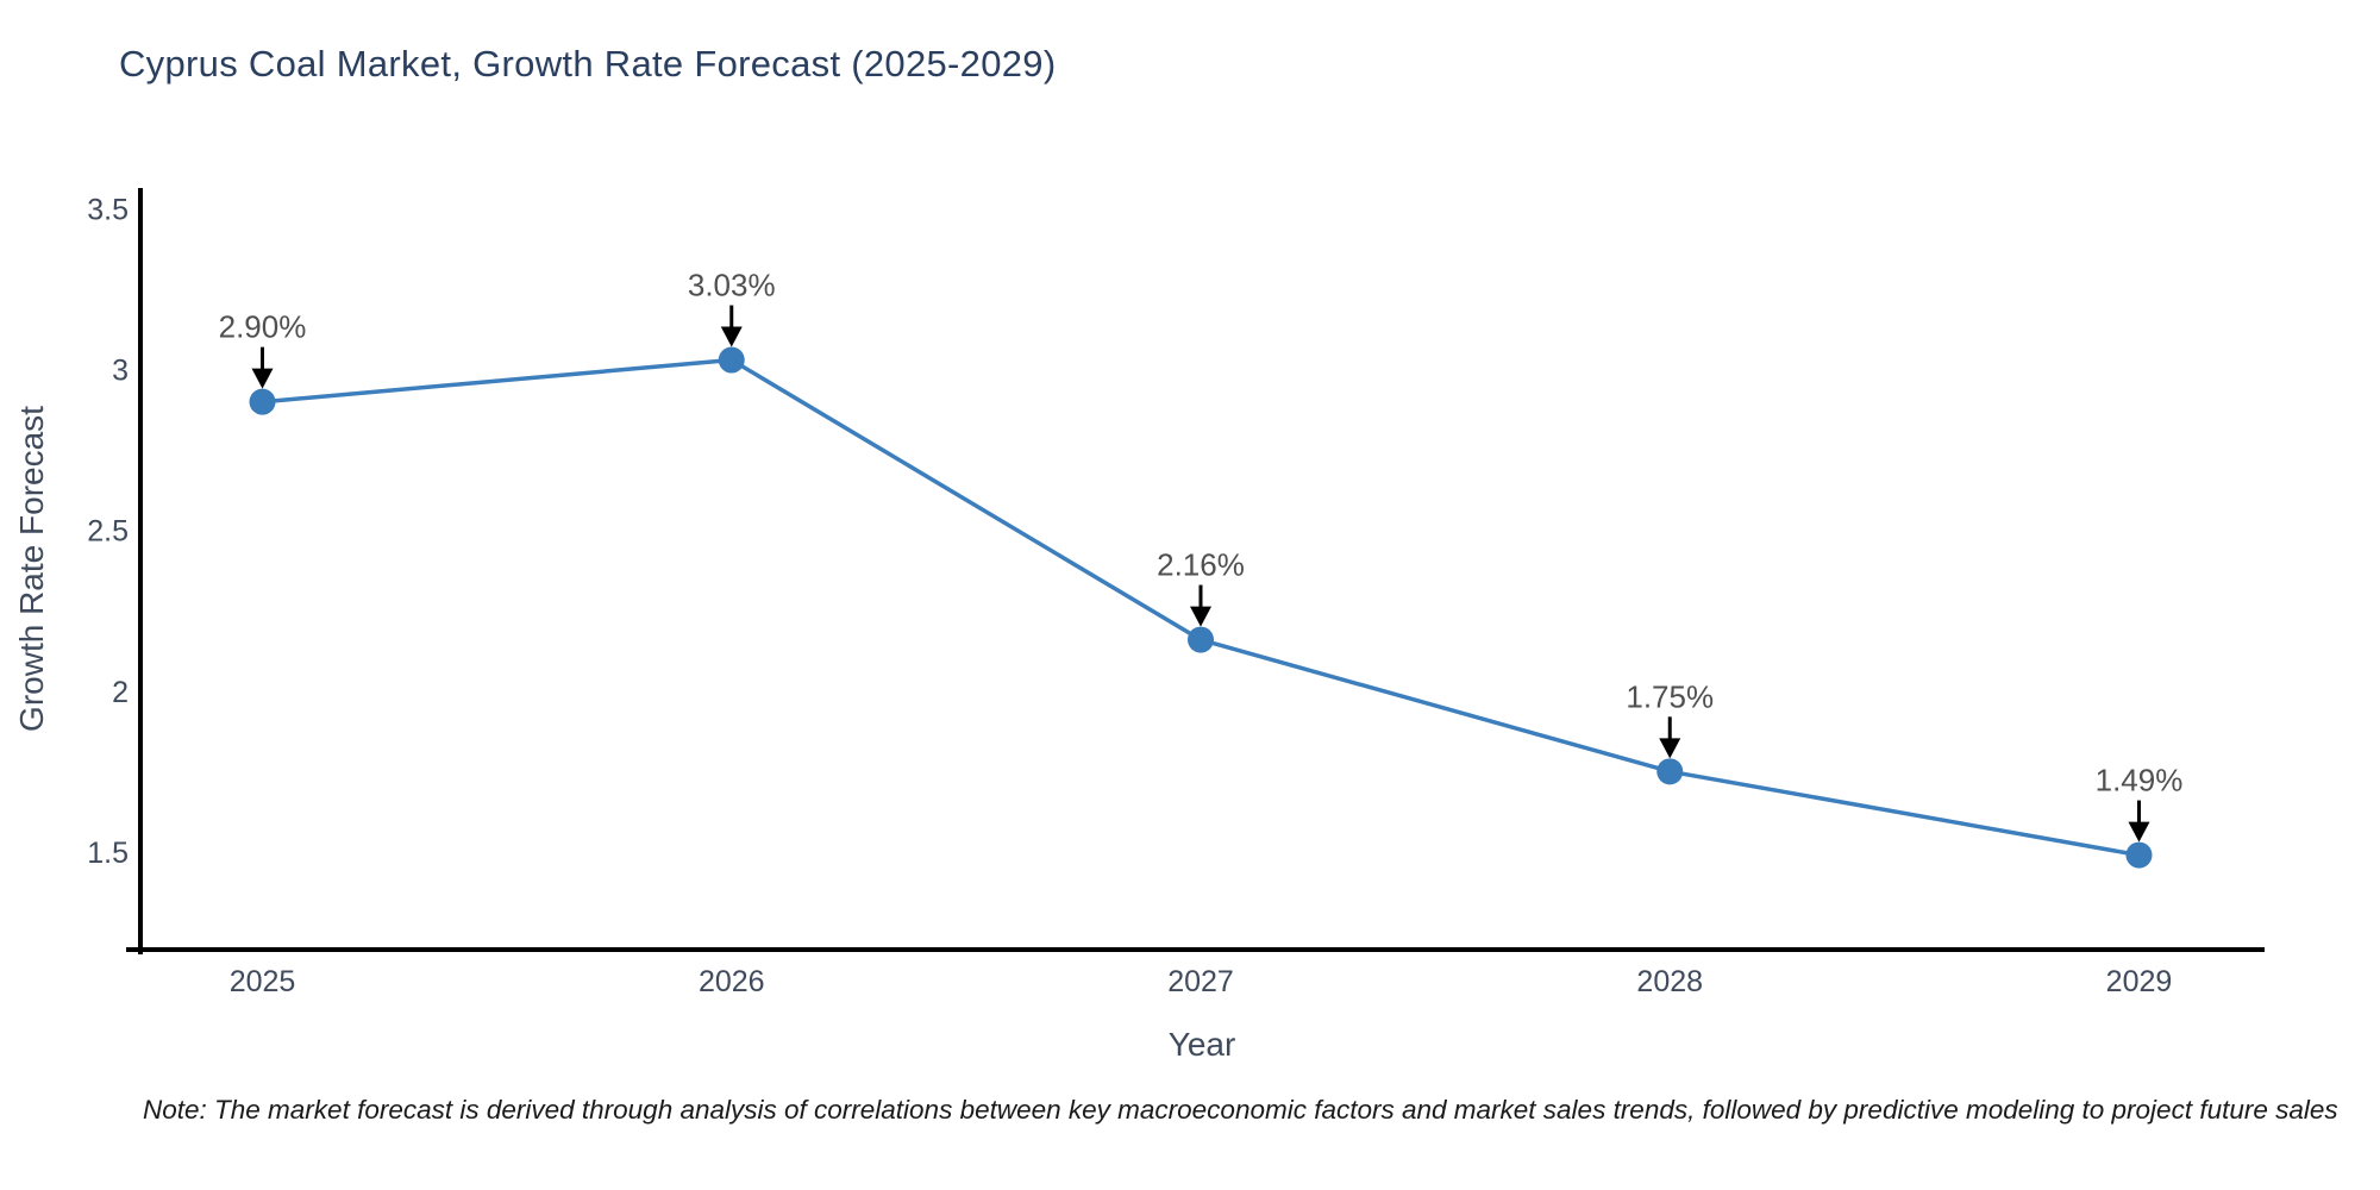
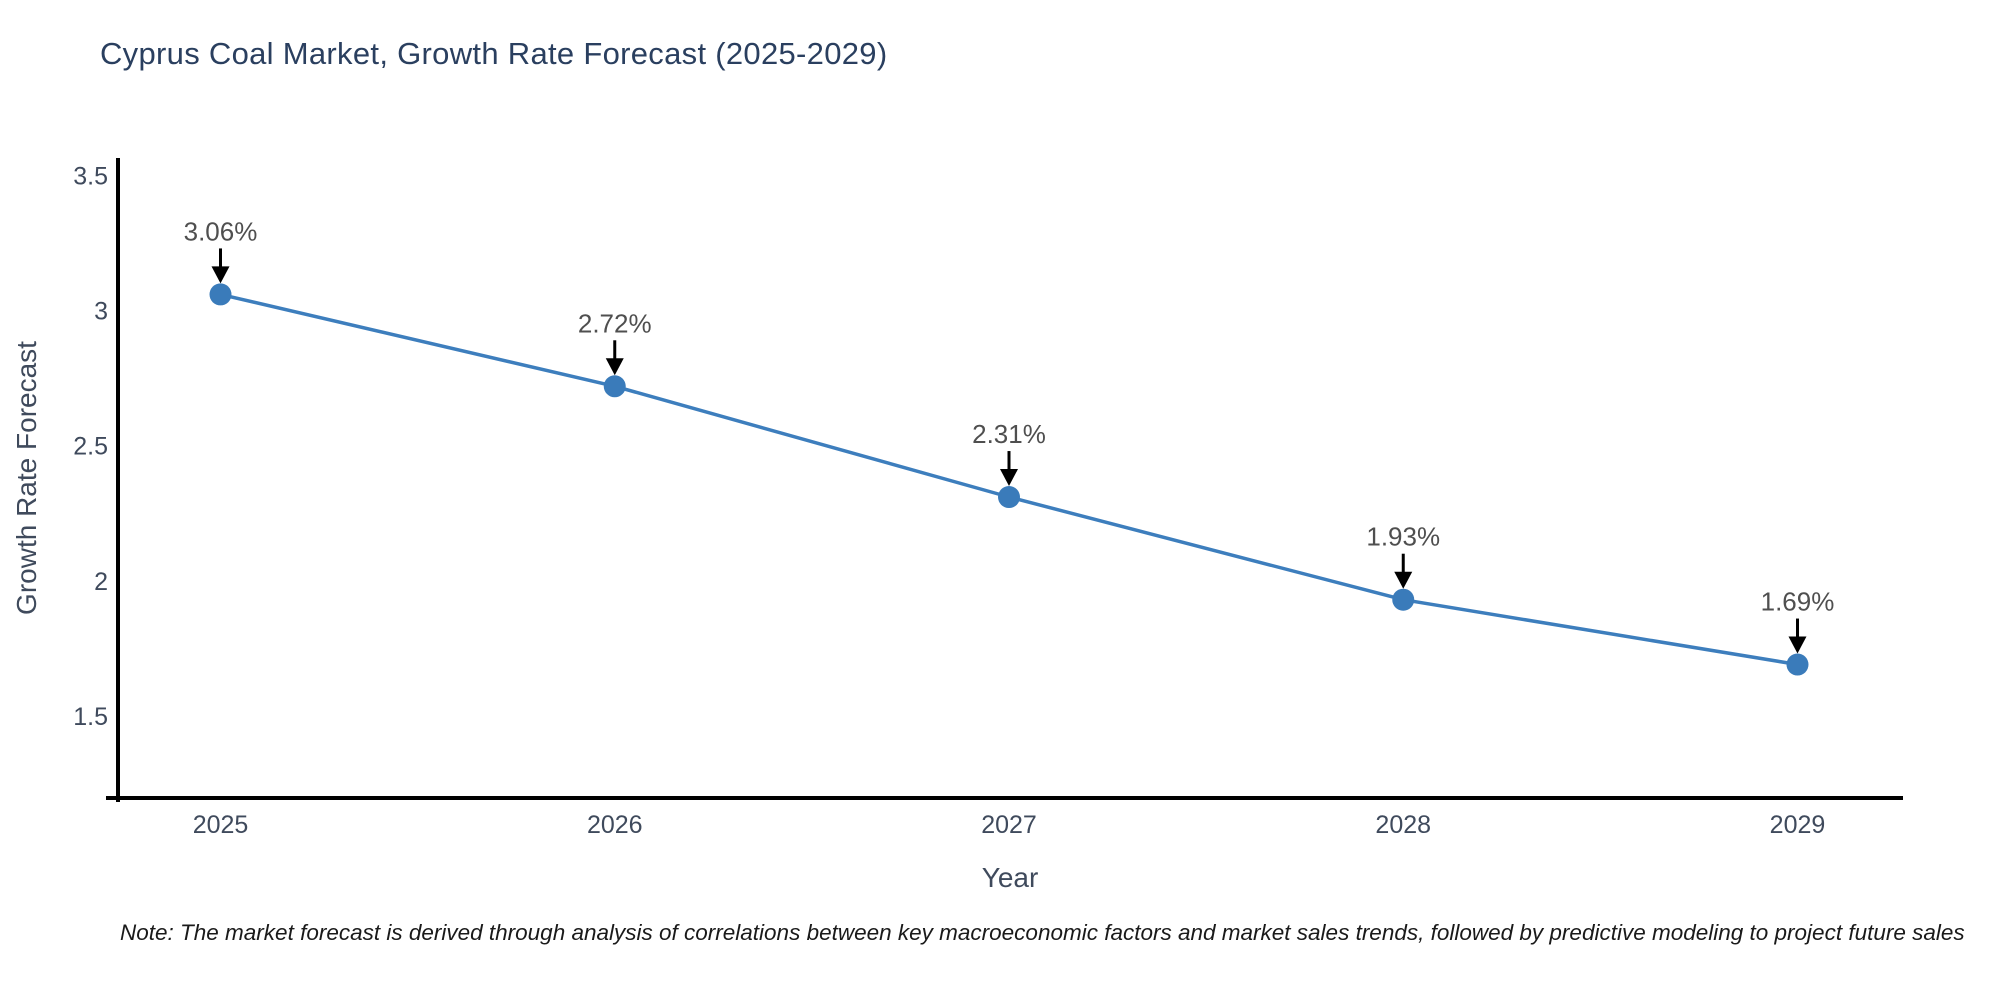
2025: 2.90% -> 3.06%
2026: 3.03% -> 2.72%
2027: 2.16% -> 2.31%
2028: 1.75% -> 1.93%
2029: 1.49% -> 1.69%
